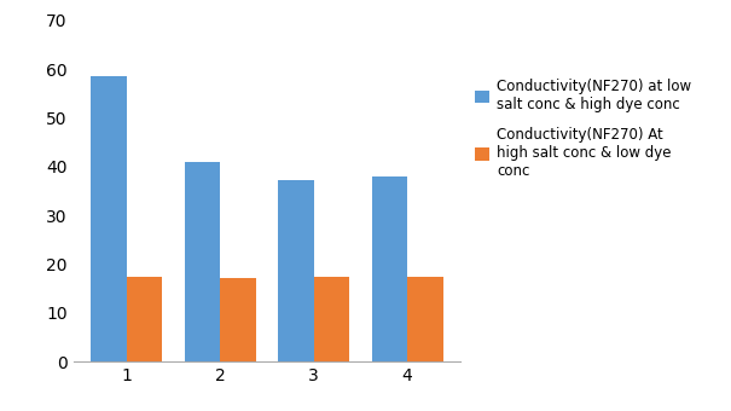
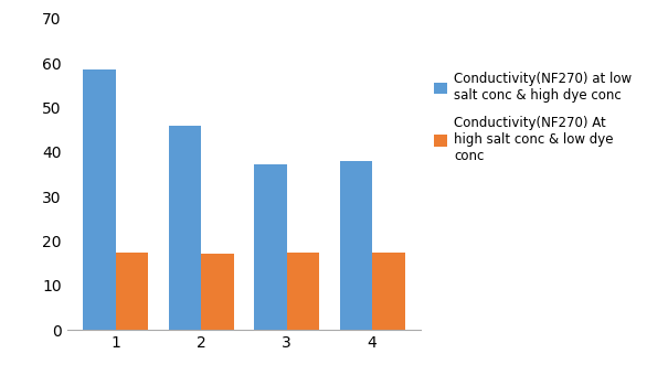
Conductivity(NF270) at low salt conc & high dye conc/2: 41.0 -> 46.0
